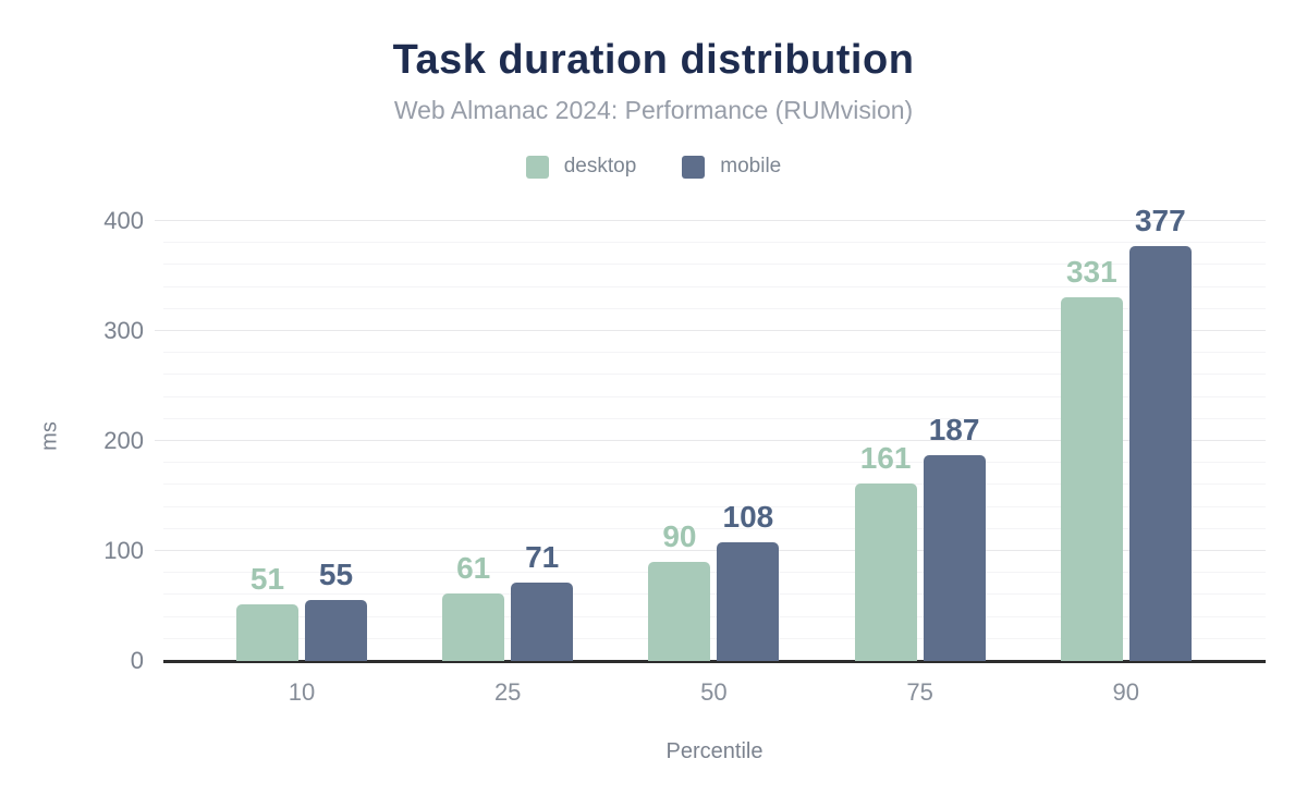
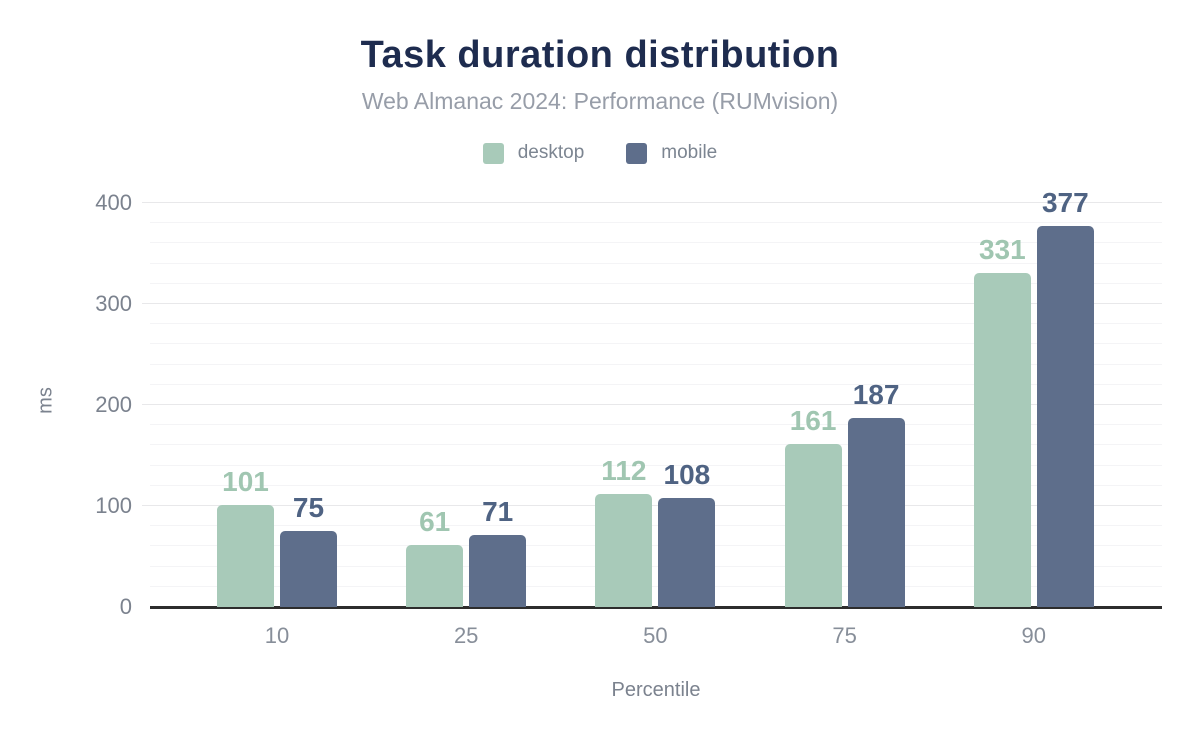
desktop/10: 51 -> 101
mobile/10: 55 -> 75
desktop/50: 90 -> 112
